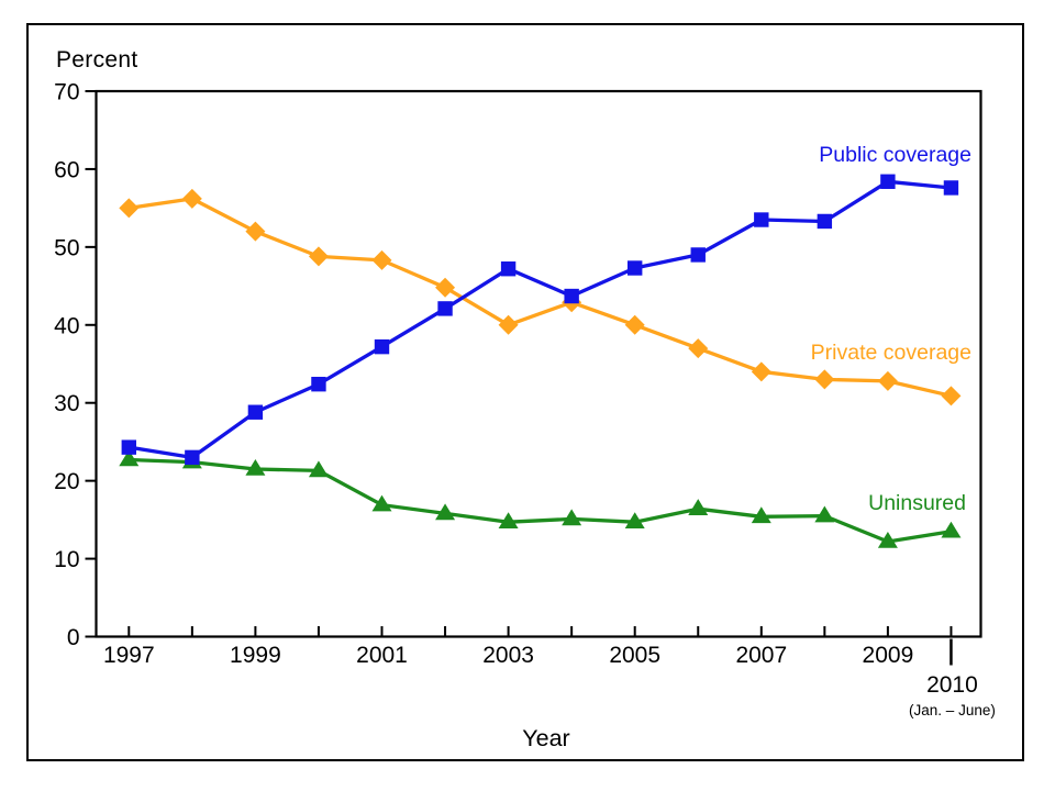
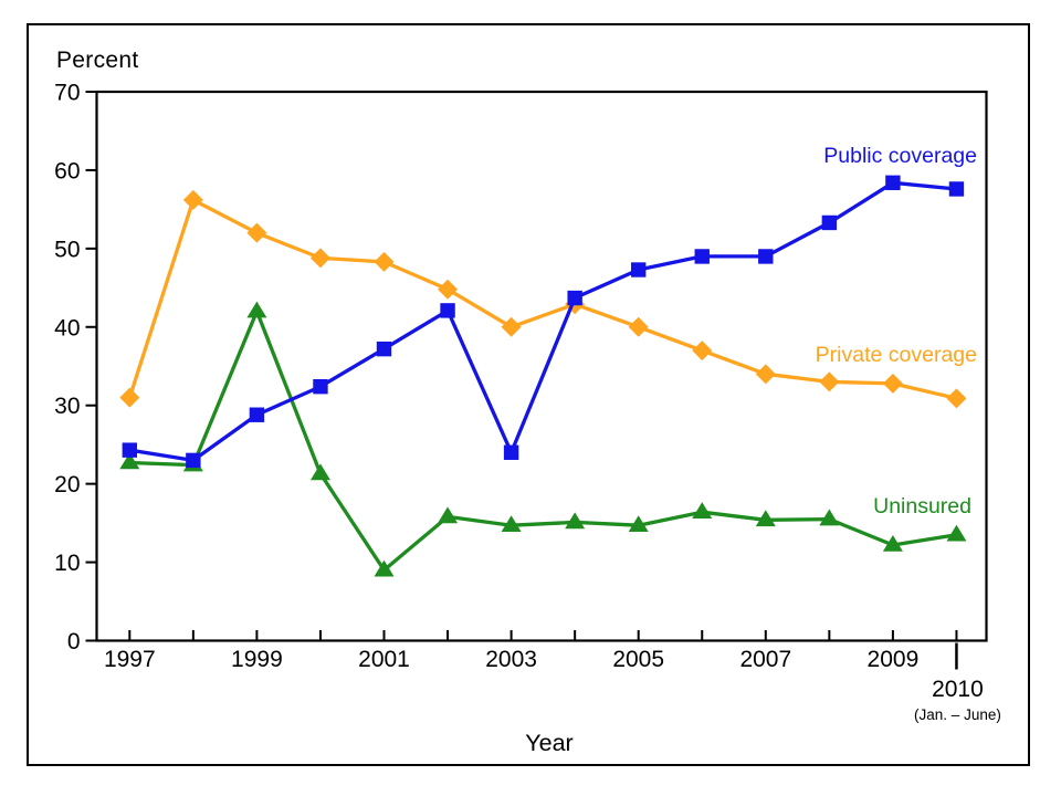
Private coverage/1997: 55 -> 31
Uninsured/1999: 22 -> 42
Uninsured/2001: 17 -> 9
Public coverage/2003: 47 -> 24
Public coverage/2007: 54 -> 49
